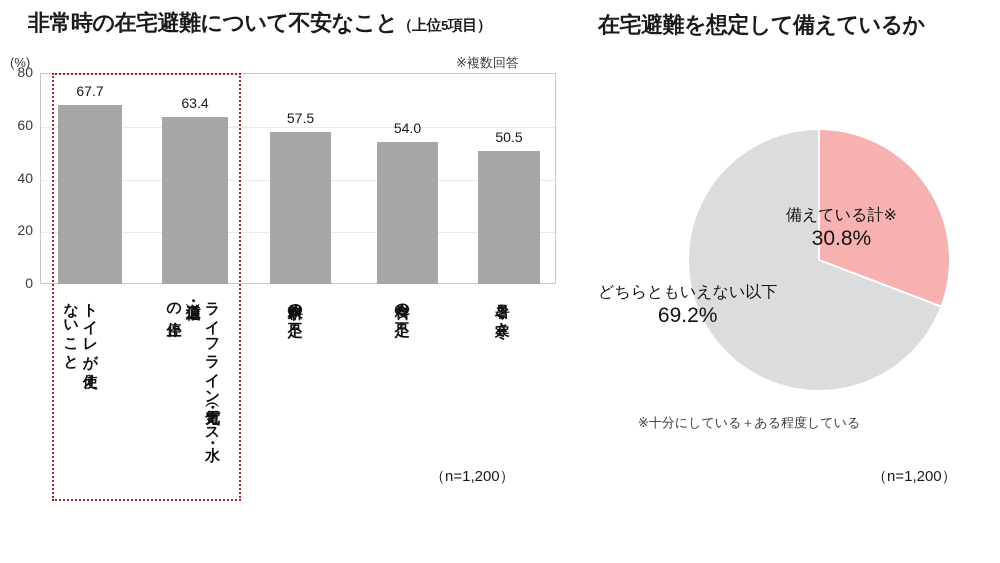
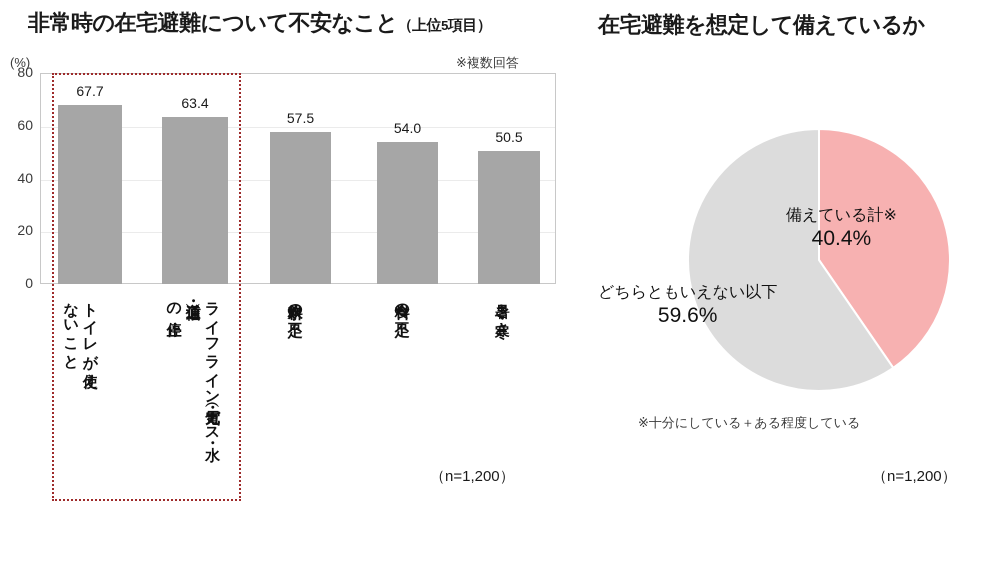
在宅避難を想定して備えているか/備えている計※: 30.8% -> 40.4%
在宅避難を想定して備えているか/どちらともいえない以下: 69.2% -> 59.6%
